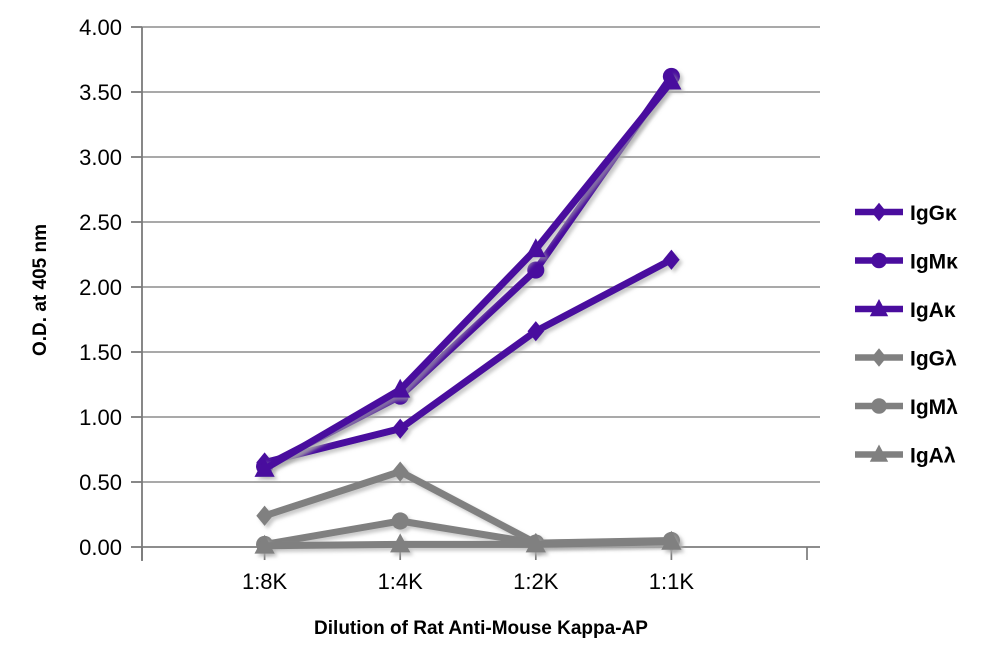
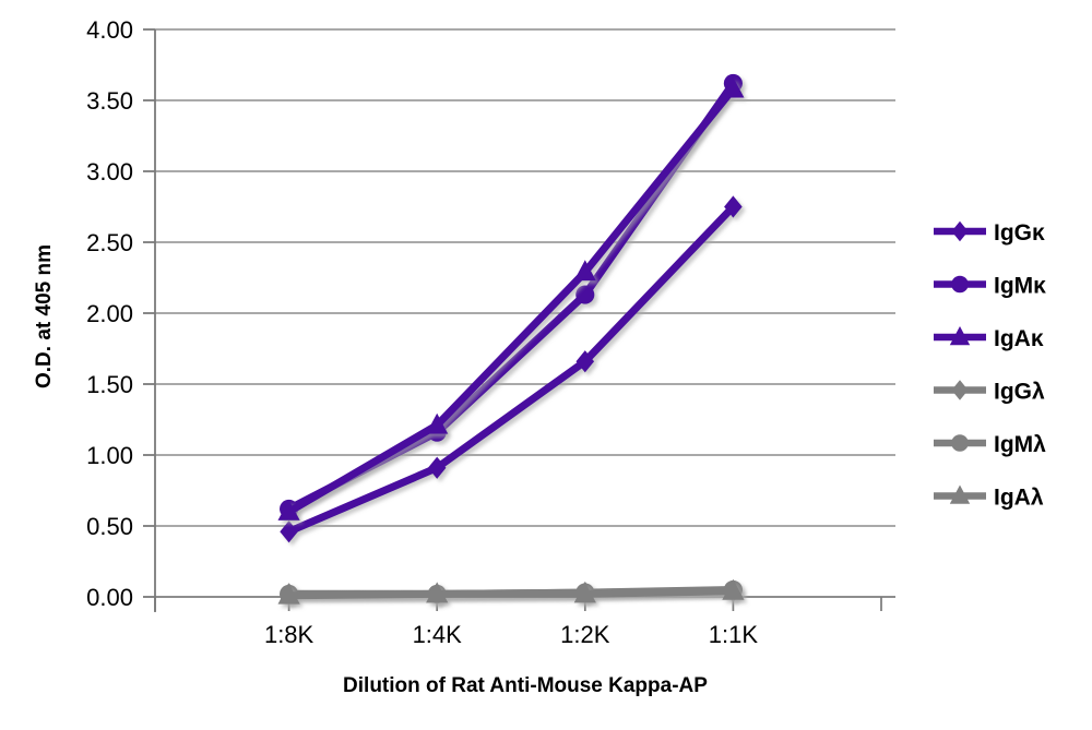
IgGκ/1:8K: 0.65 -> 0.46
IgGλ/1:8K: 0.24 -> 0.02
IgGλ/1:4K: 0.58 -> 0.02
IgMλ/1:4K: 0.20 -> 0.02
IgGκ/1:1K: 2.21 -> 2.75
